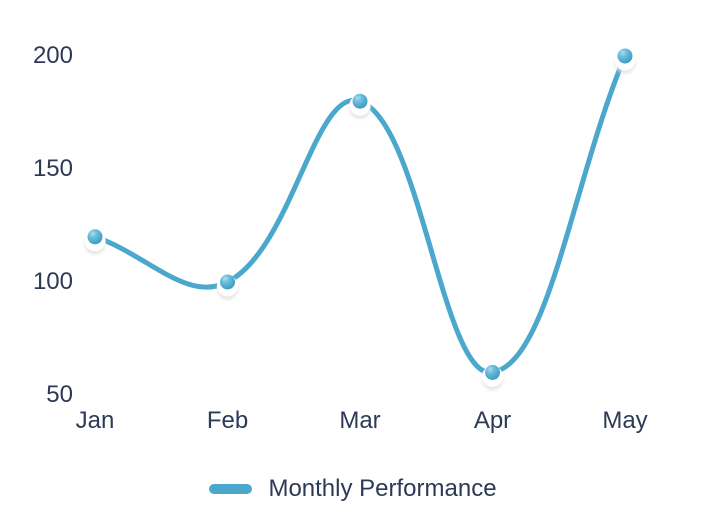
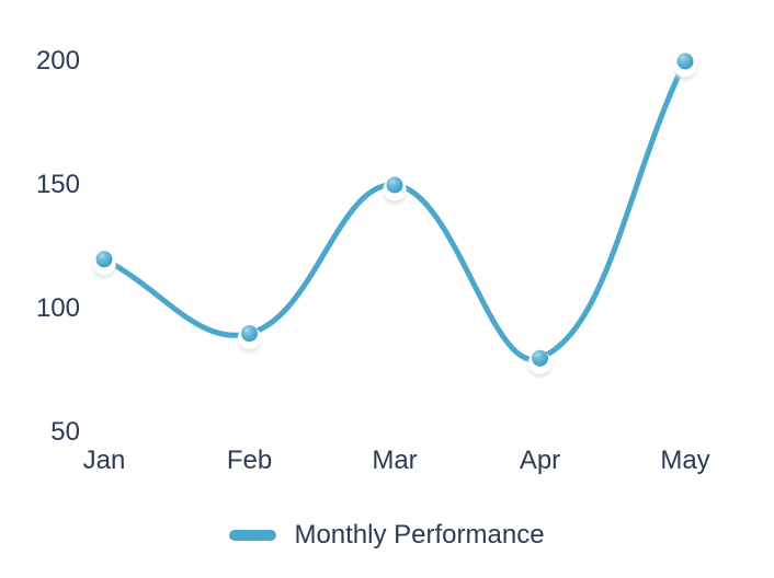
Feb: 100 -> 90
Mar: 180 -> 150
Apr: 60 -> 80
